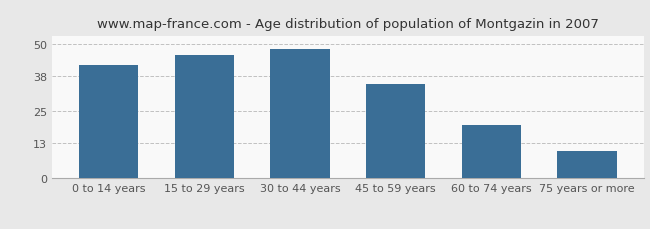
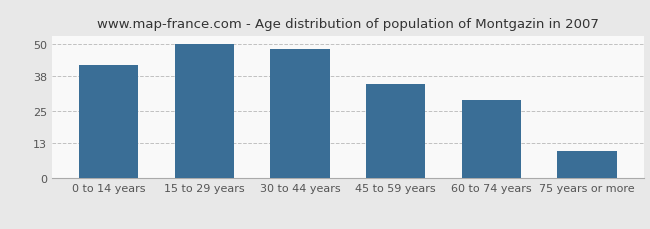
15 to 29 years: 46 -> 50
60 to 74 years: 20 -> 29
